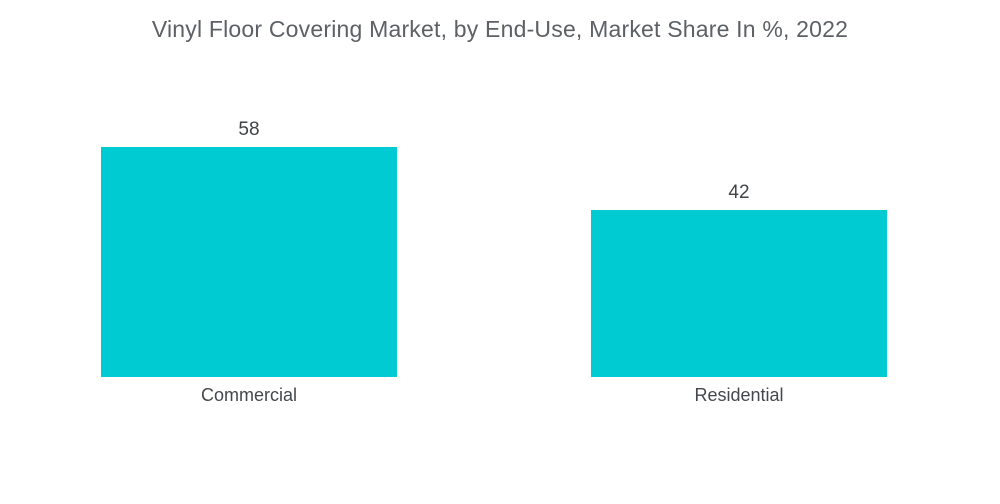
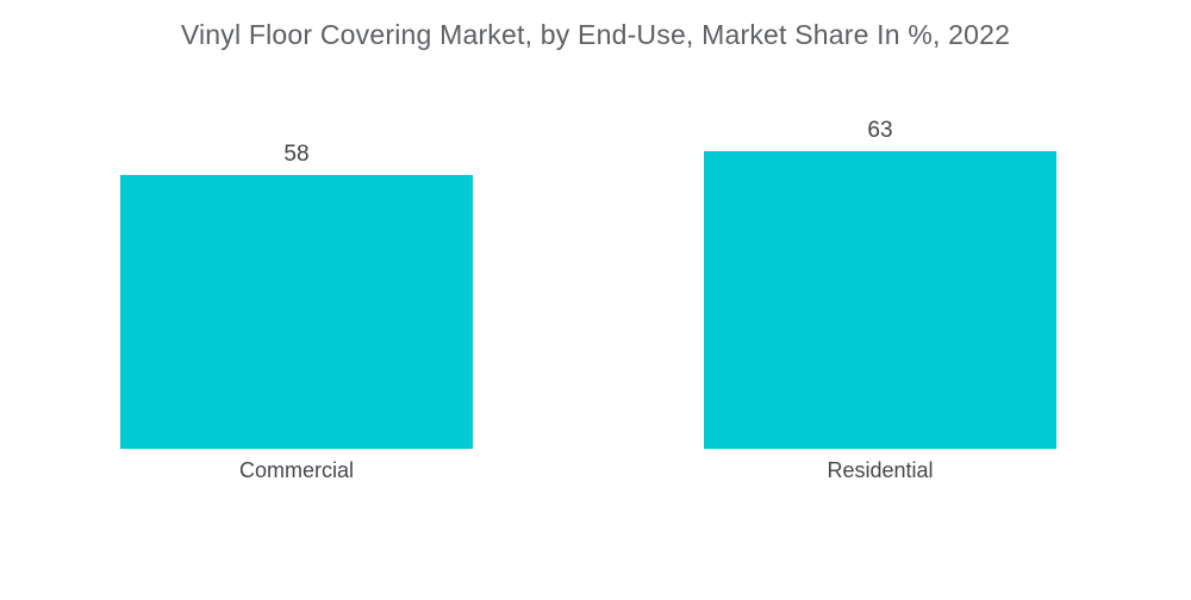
Residential: 42 -> 63
